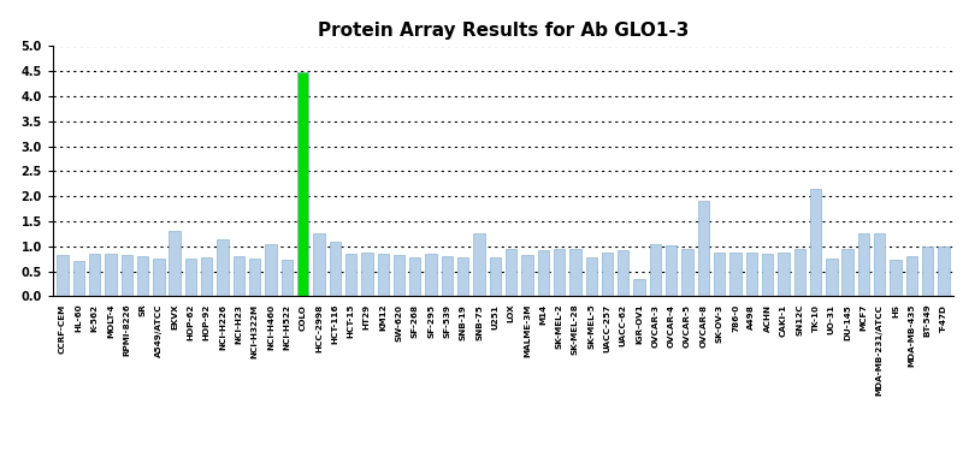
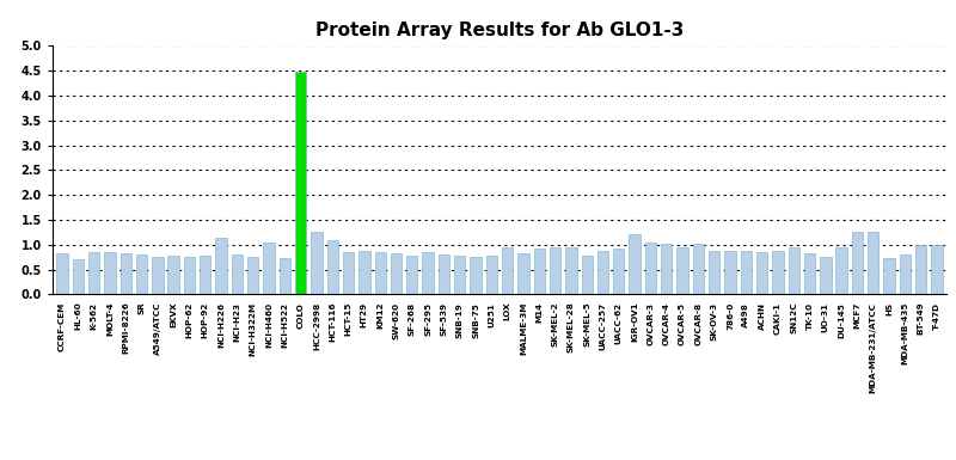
EKVX: 1.30 -> 0.78
SNB-75: 1.25 -> 0.75
IGR-OV1: 0.35 -> 1.22
OVCAR-8: 1.90 -> 1.02
TK-10: 2.15 -> 0.82
